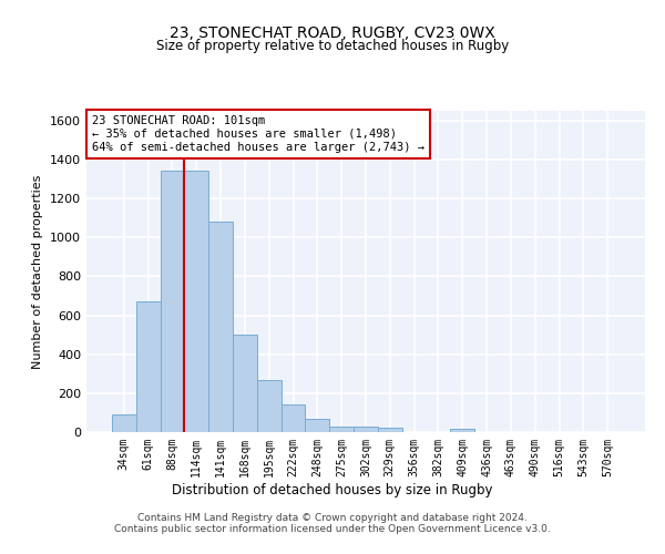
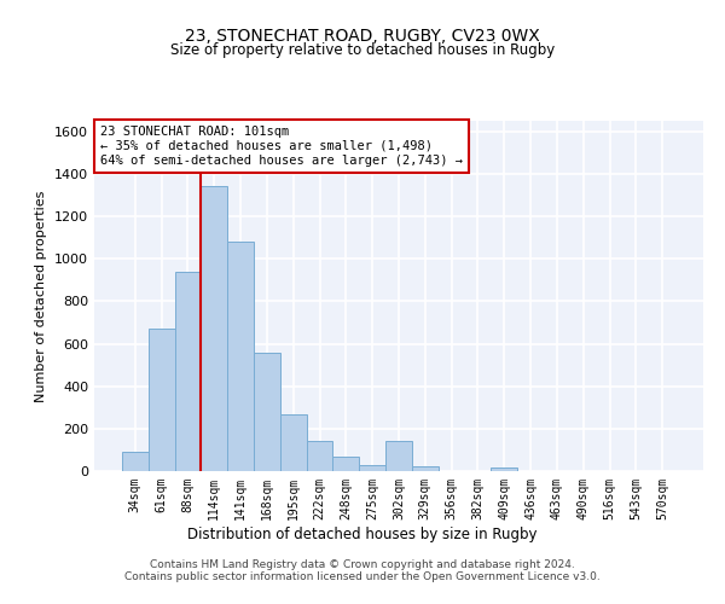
88sqm: 1340 -> 940
168sqm: 500 -> 560
302sqm: 30 -> 140
